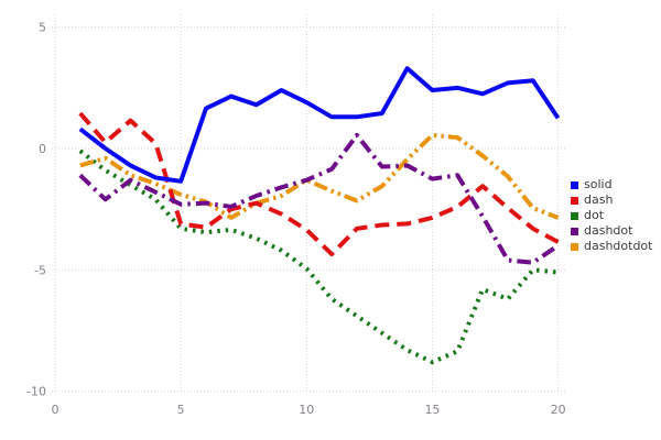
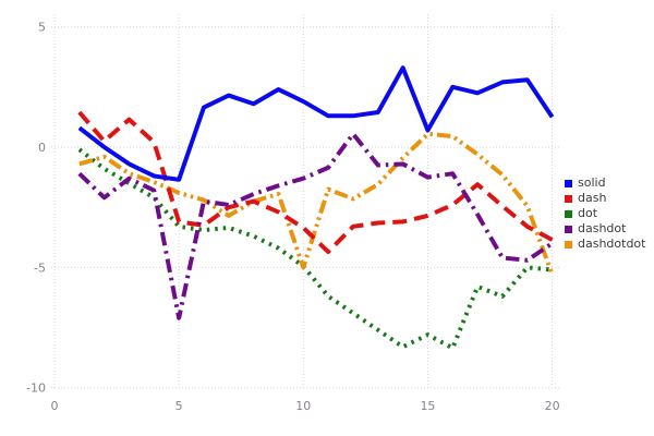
dashdot/5: -2.3 -> -7.1
dashdotdot/10: -1.3 -> -5.0
solid/15: 2.4 -> 0.7
dot/15: -8.8 -> -7.8
dashdotdot/20: -2.9 -> -5.3
